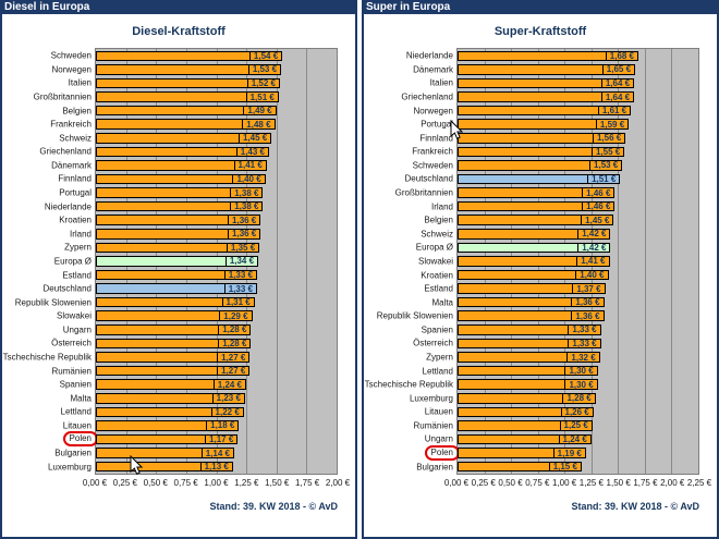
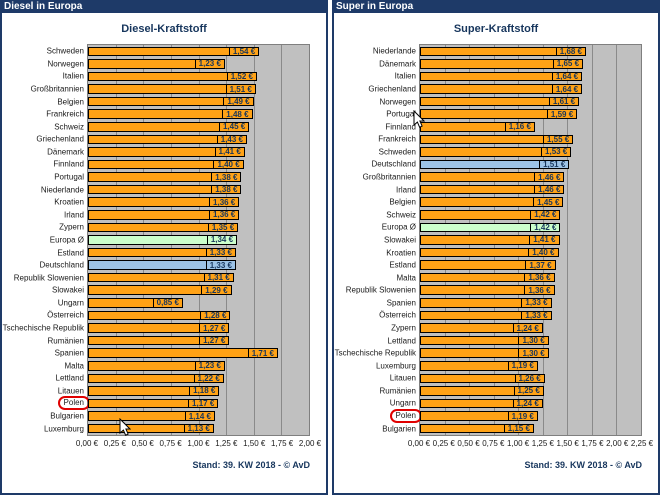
Diesel-Kraftstoff/Norwegen: 1,53 -> 1,23
Diesel-Kraftstoff/Ungarn: 1,28 -> 0,85
Diesel-Kraftstoff/Spanien: 1,24 -> 1,71
Super-Kraftstoff/Finnland: 1,56 -> 1,16
Super-Kraftstoff/Zypern: 1,32 -> 1,24
Super-Kraftstoff/Luxemburg: 1,28 -> 1,19
